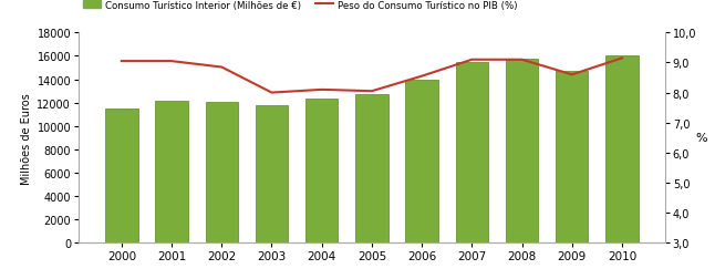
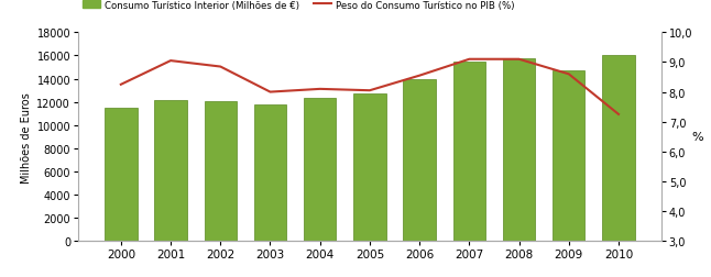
Peso do Consumo Turístico no PIB (%)/2000: 9,05 -> 8,25
Peso do Consumo Turístico no PIB (%)/2010: 9,15 -> 7,25
